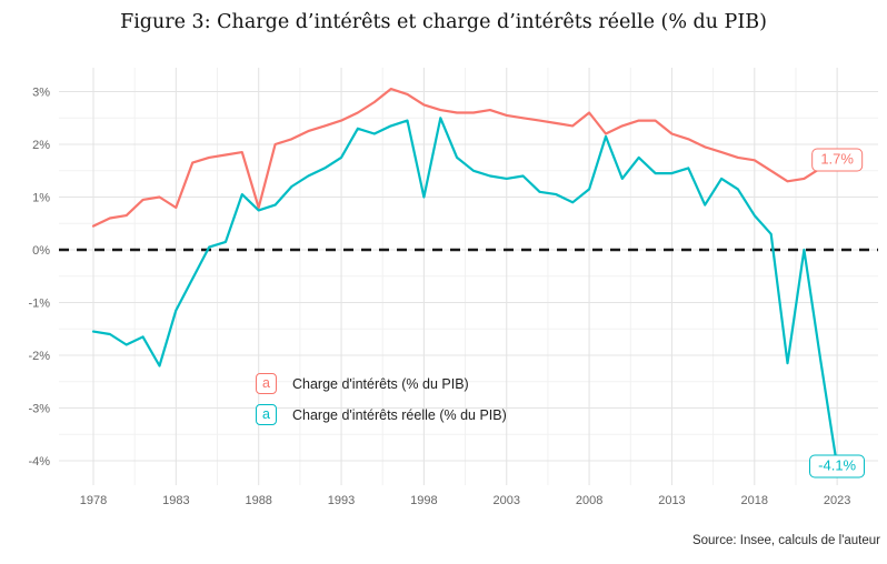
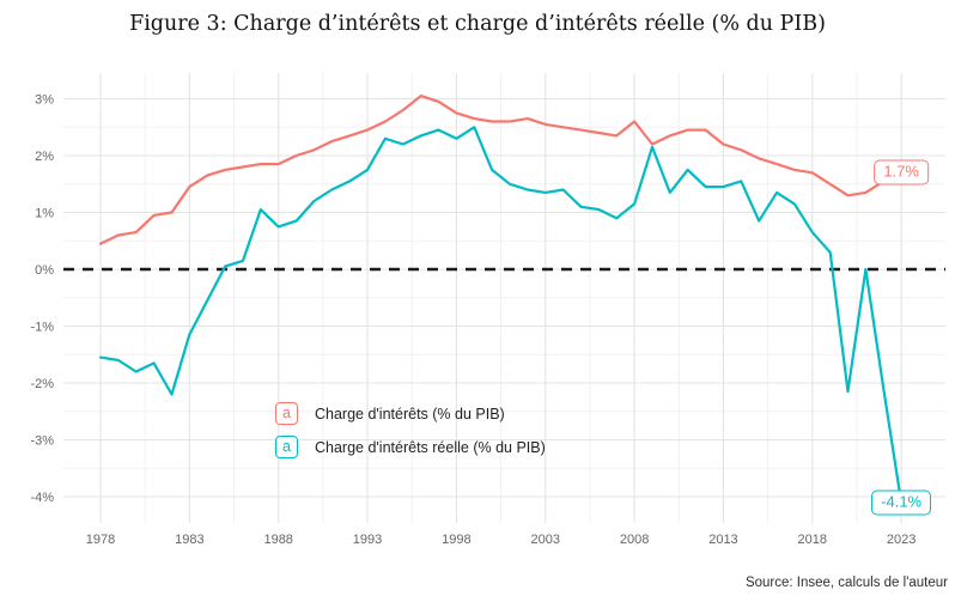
Charge d'intérêts (% du PIB)/1983: 0.8% -> 1.4%
Charge d'intérêts (% du PIB)/1988: 0.8% -> 1.9%
Charge d'intérêts réelle (% du PIB)/1998: 1.0% -> 2.3%
